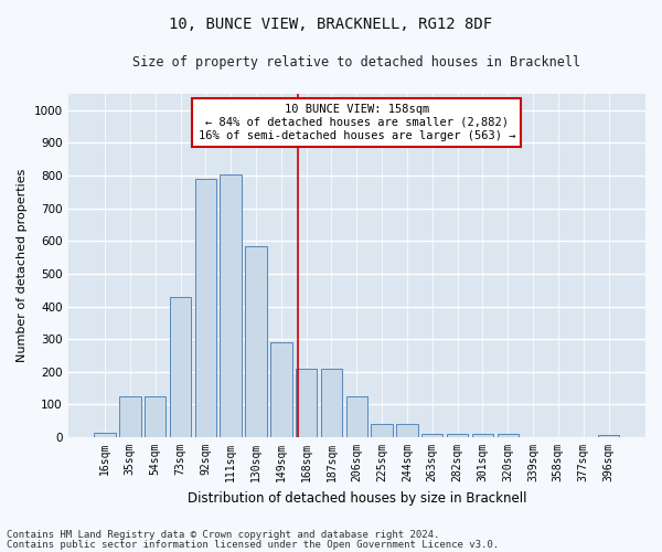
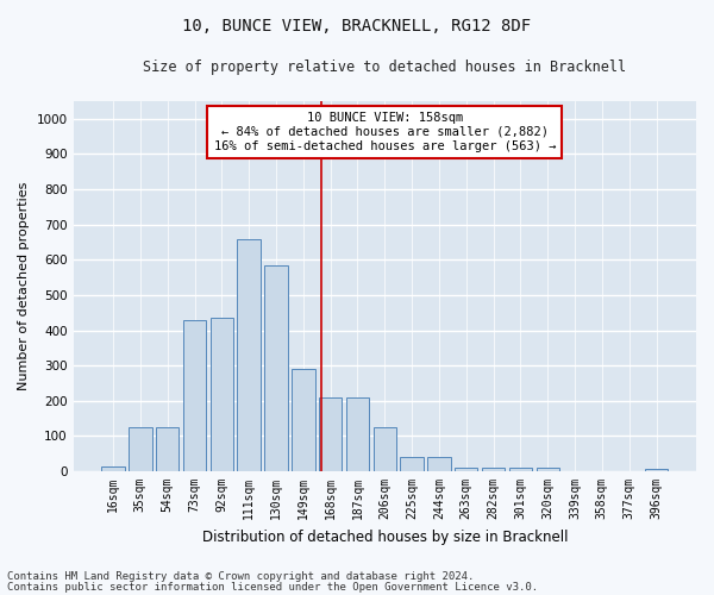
92sqm: 790 -> 435
111sqm: 805 -> 660
